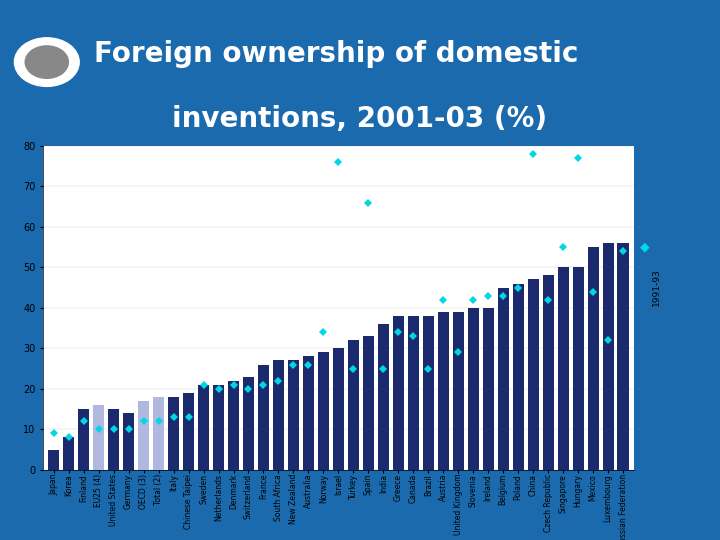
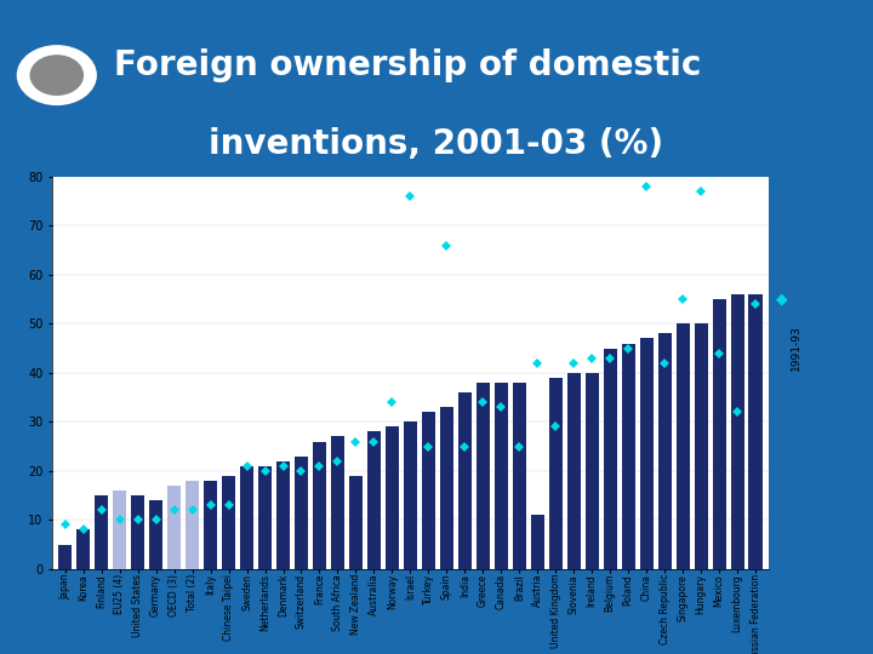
New Zealand: 27 -> 19
Austria: 39 -> 11
